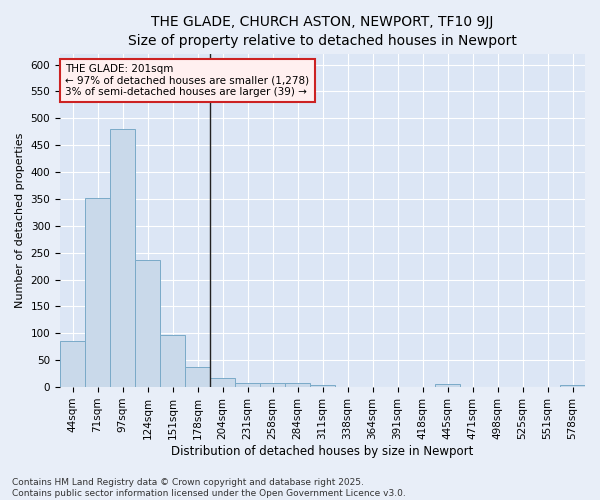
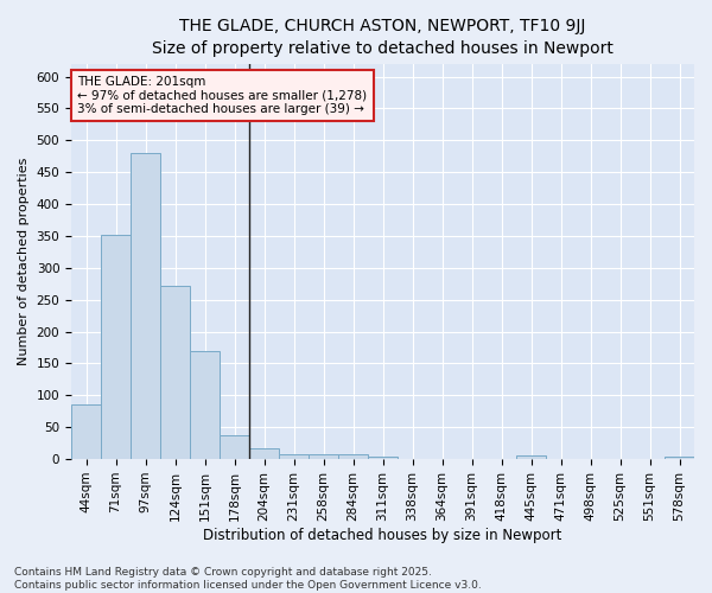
124sqm: 237 -> 272
151sqm: 96 -> 170
